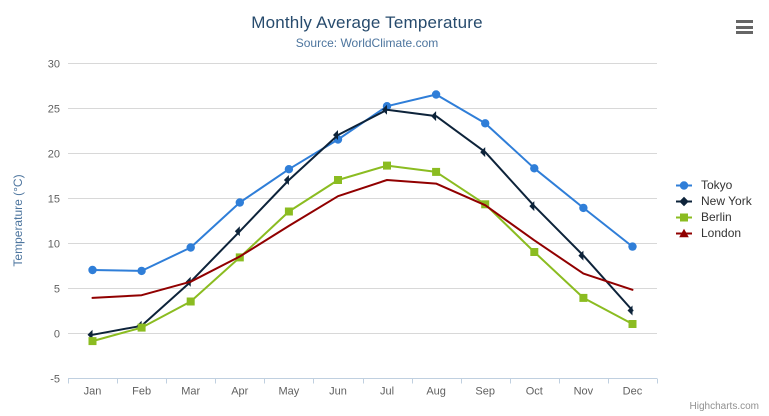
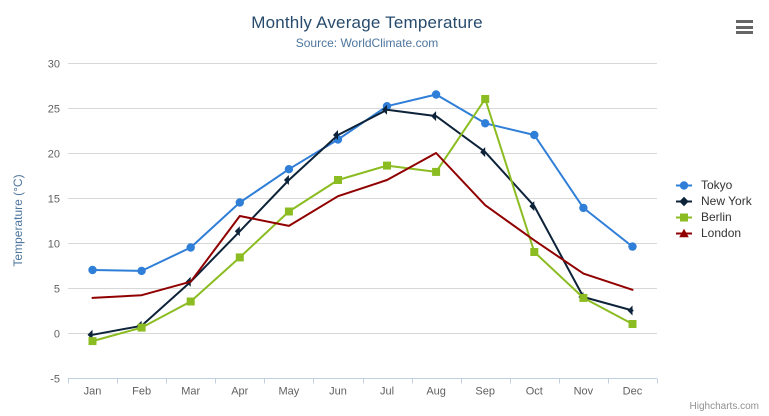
London/Apr: 8 -> 13
London/Aug: 17 -> 20
Berlin/Sep: 14 -> 26
Tokyo/Oct: 18 -> 22
New York/Nov: 9 -> 4
